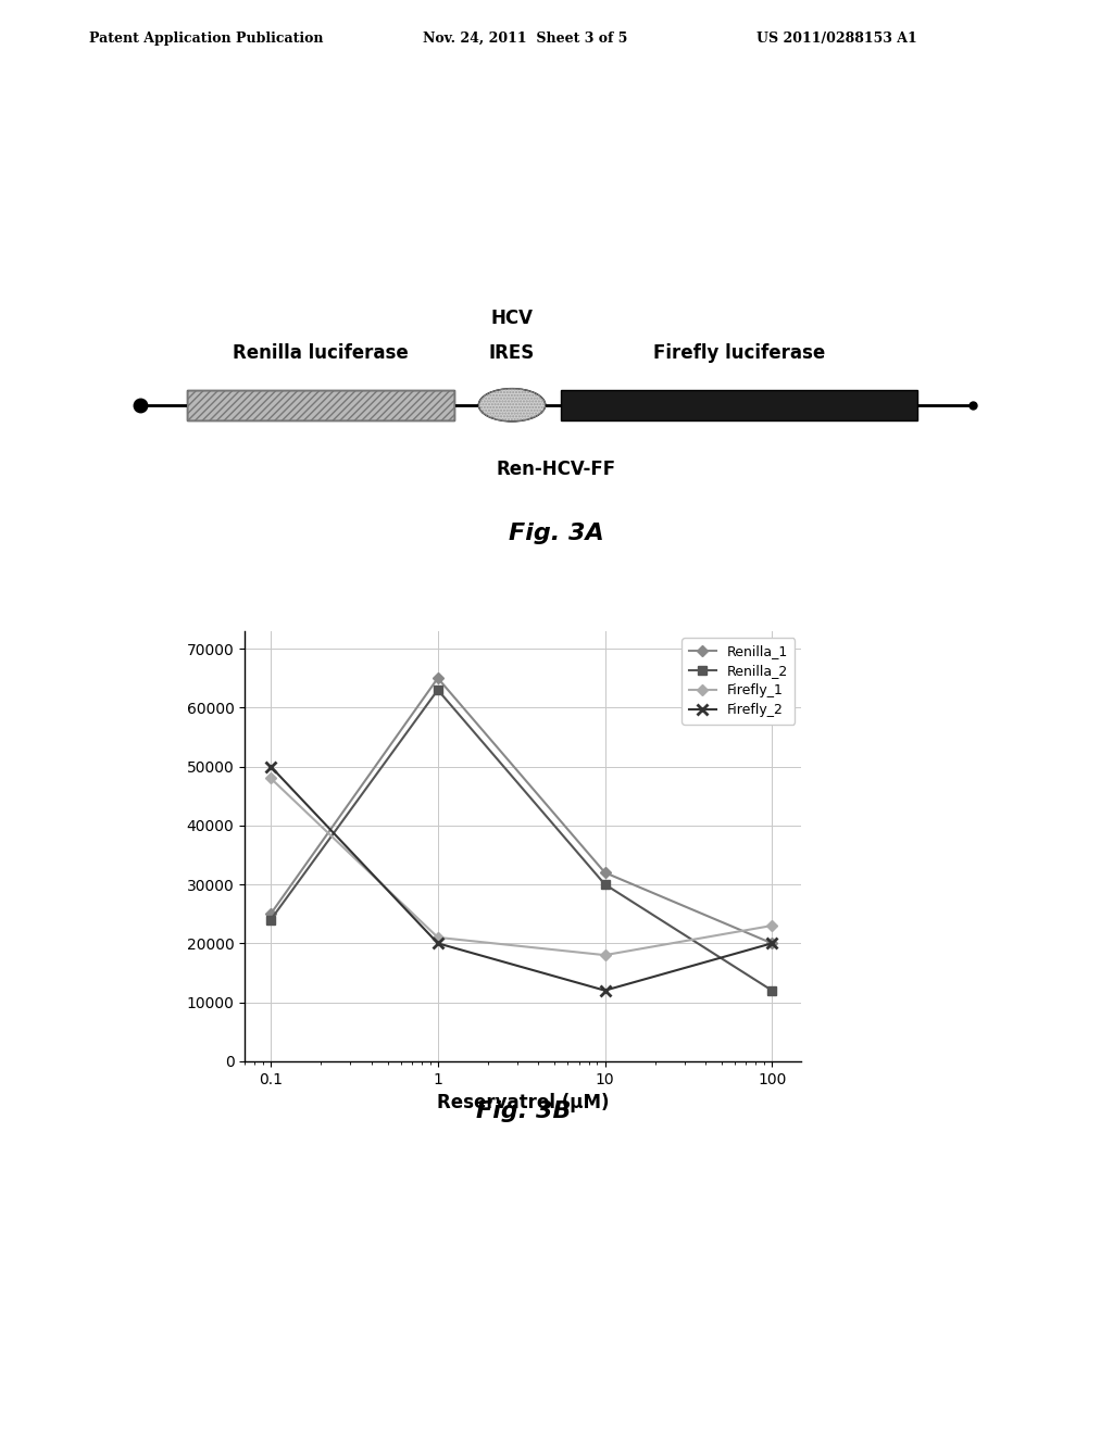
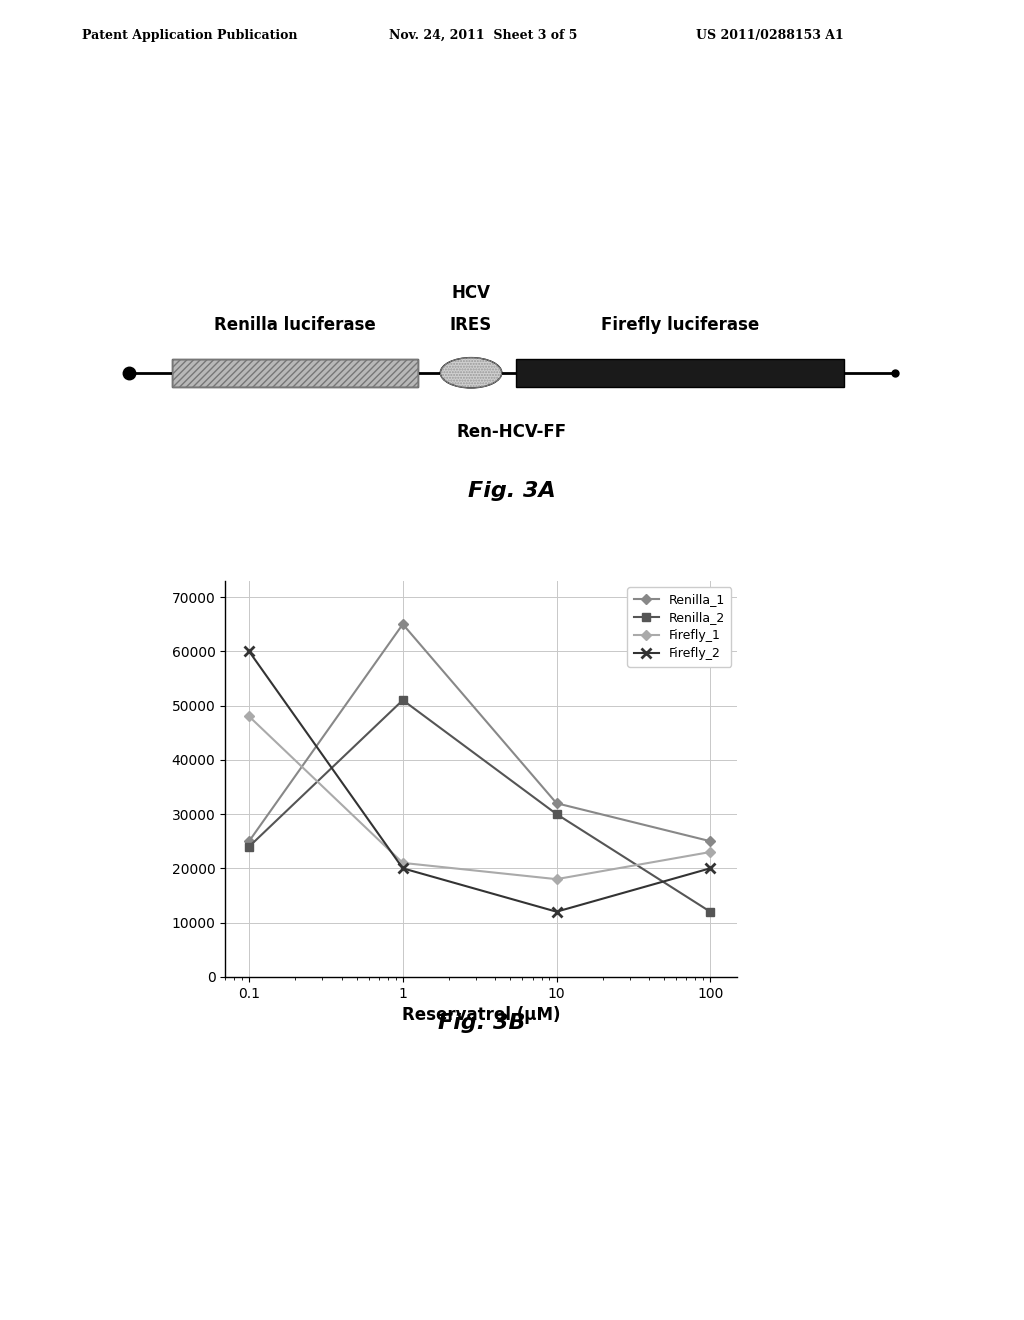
Firefly_2/0.1: 50000 -> 60000
Renilla_2/1: 63000 -> 51000
Renilla_1/100: 20000 -> 25000
